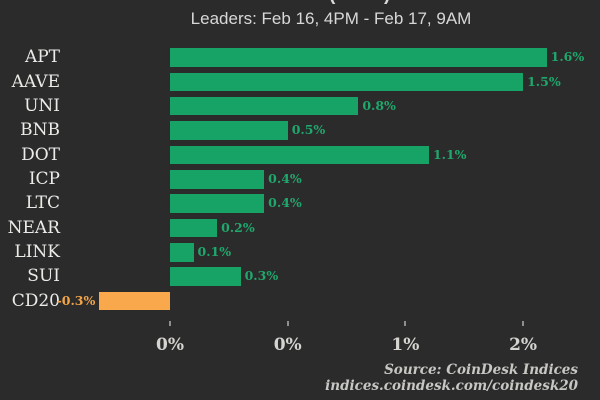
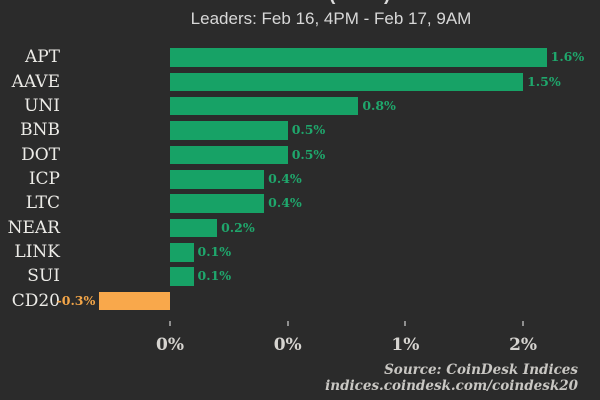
DOT: 1.1% -> 0.5%
SUI: 0.3% -> 0.1%
